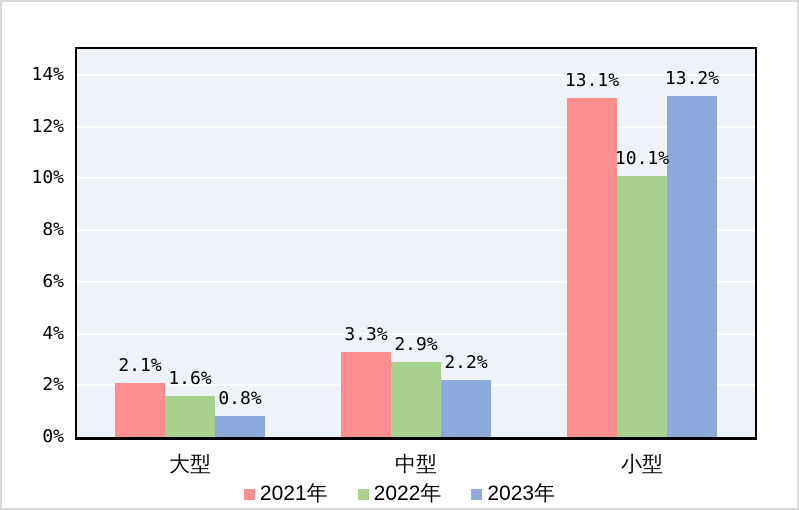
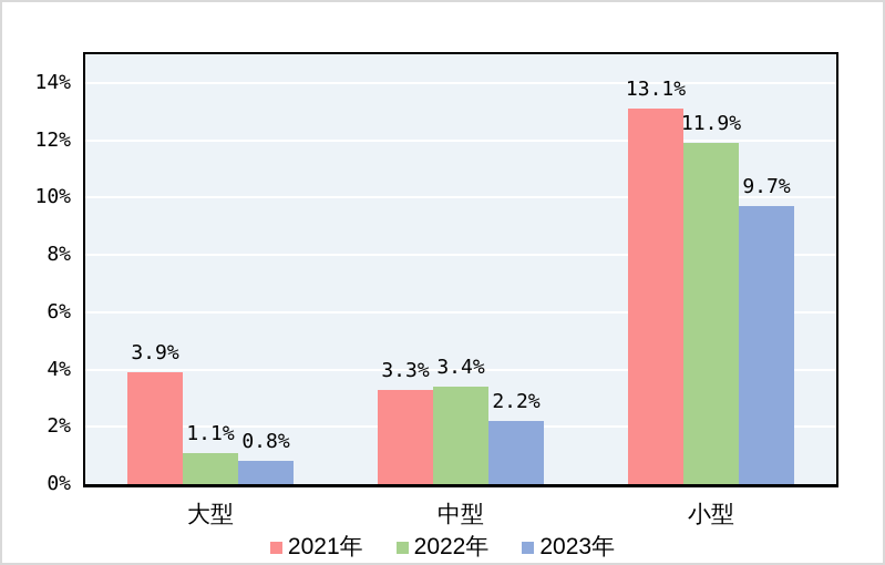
2021年/大型: 2.1% -> 3.9%
2022年/大型: 1.6% -> 1.1%
2022年/中型: 2.9% -> 3.4%
2022年/小型: 10.1% -> 11.9%
2023年/小型: 13.2% -> 9.7%
